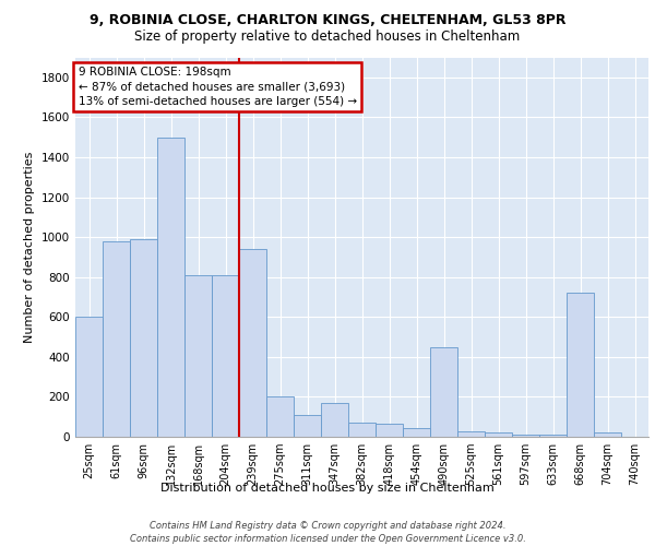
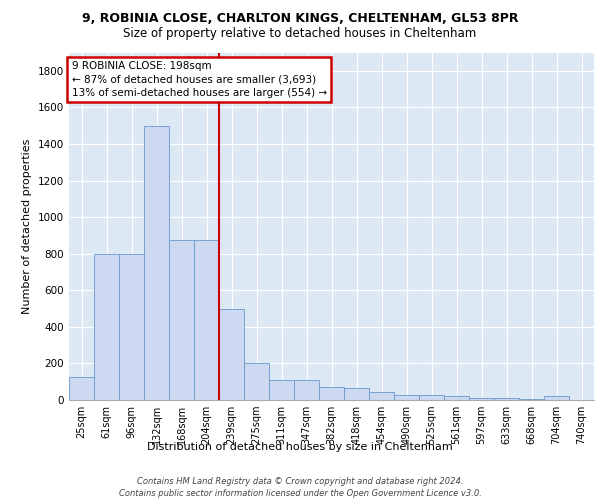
25sqm: 600 -> 120
61sqm: 980 -> 800
96sqm: 990 -> 800
168sqm: 810 -> 880
204sqm: 810 -> 880
239sqm: 940 -> 500
347sqm: 170 -> 110
490sqm: 450 -> 30
668sqm: 720 -> 10
